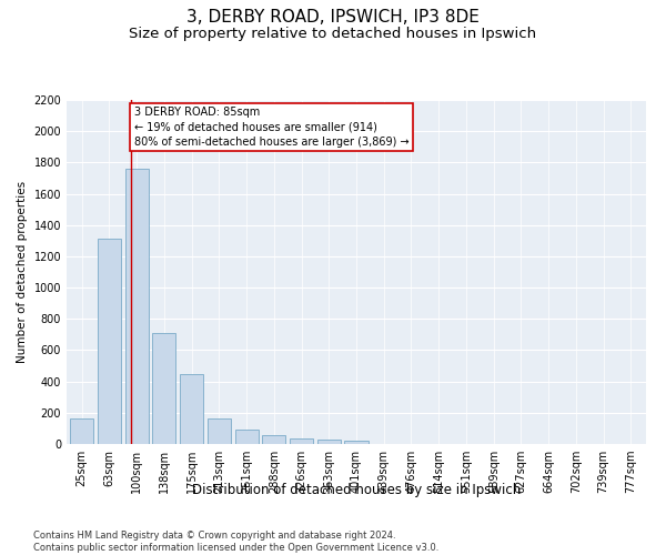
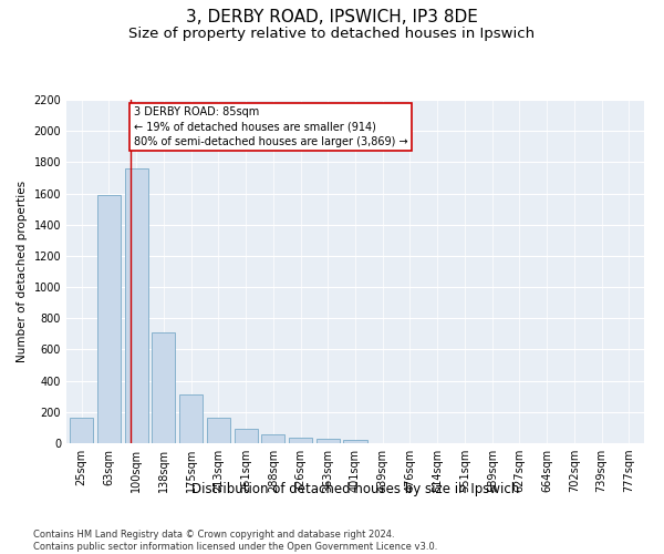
63sqm: 1310 -> 1590
175sqm: 450 -> 320
